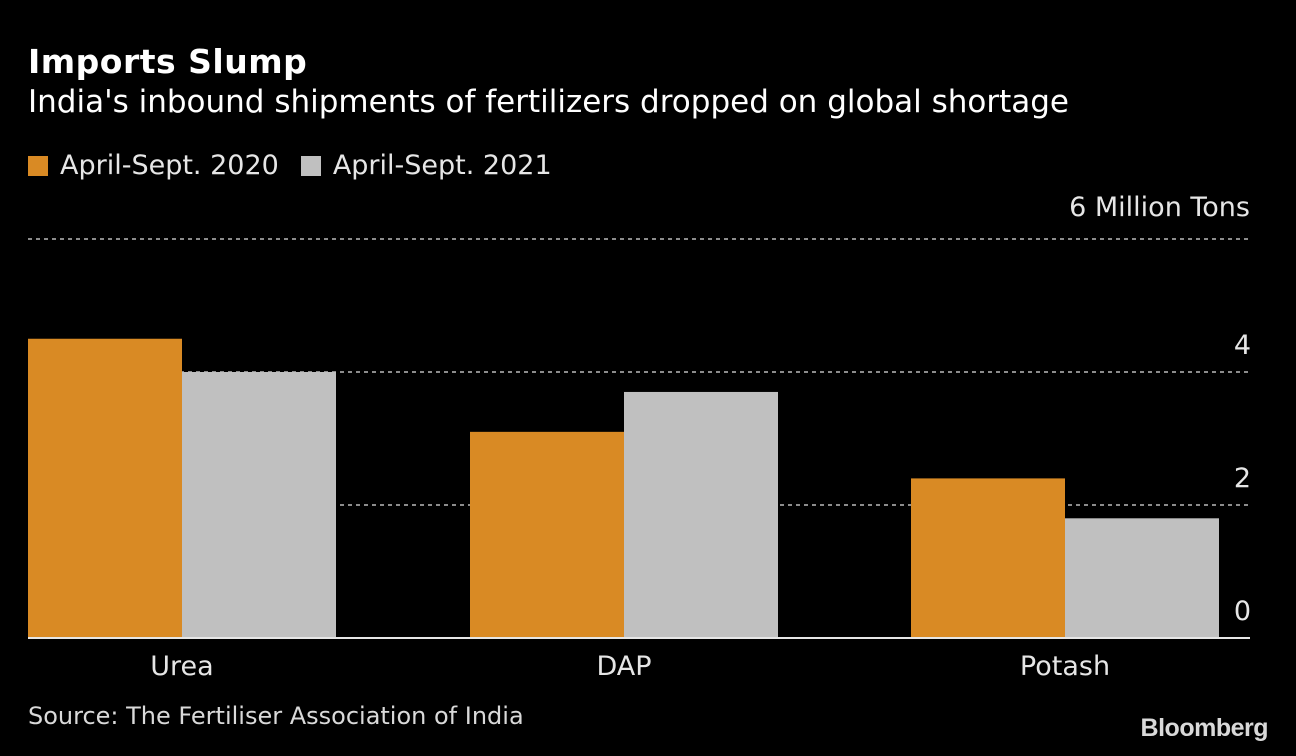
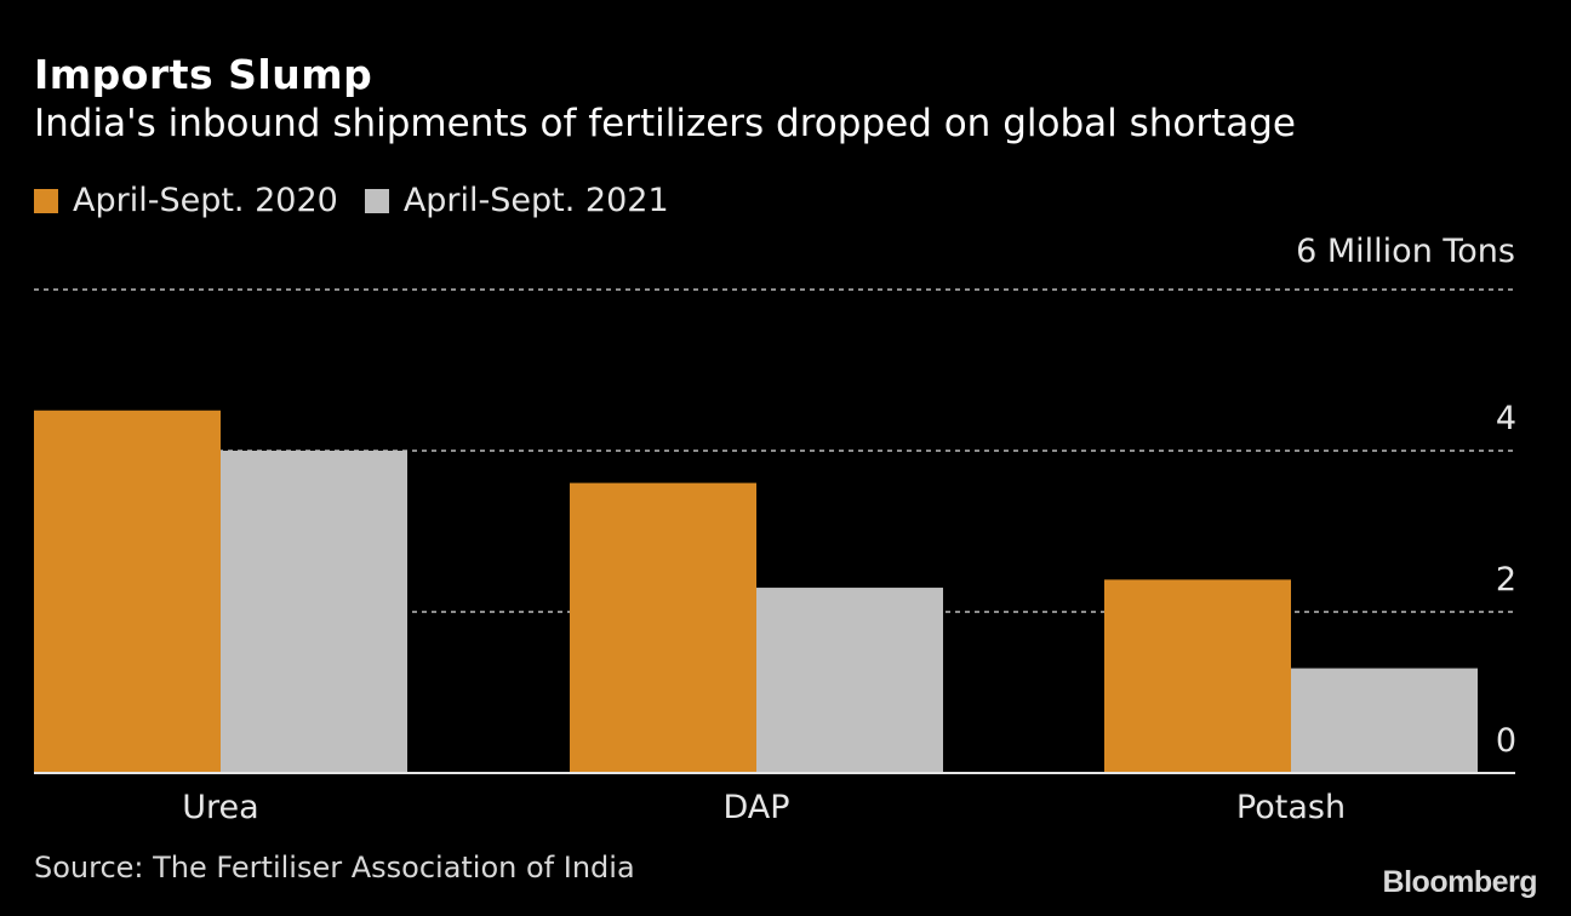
April-Sept. 2020/DAP: 3.1 -> 3.6
April-Sept. 2021/DAP: 3.7 -> 2.3
April-Sept. 2021/Potash: 1.8 -> 1.3
